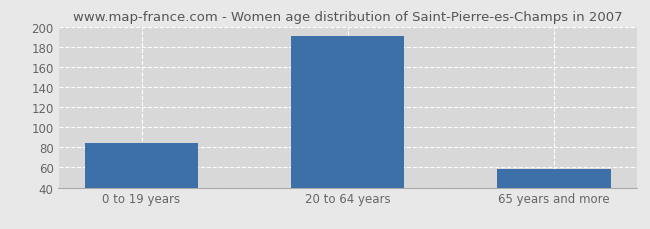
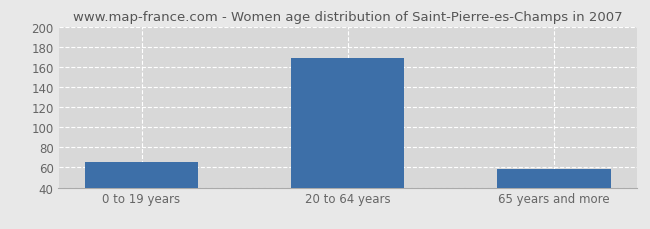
0 to 19 years: 84 -> 65
20 to 64 years: 191 -> 169
